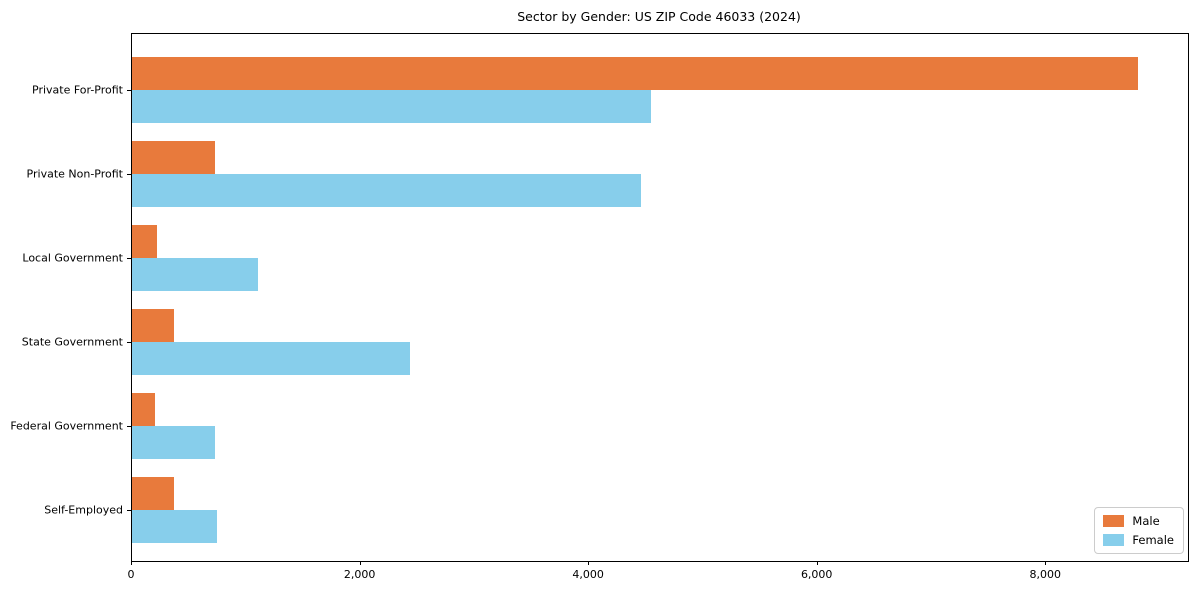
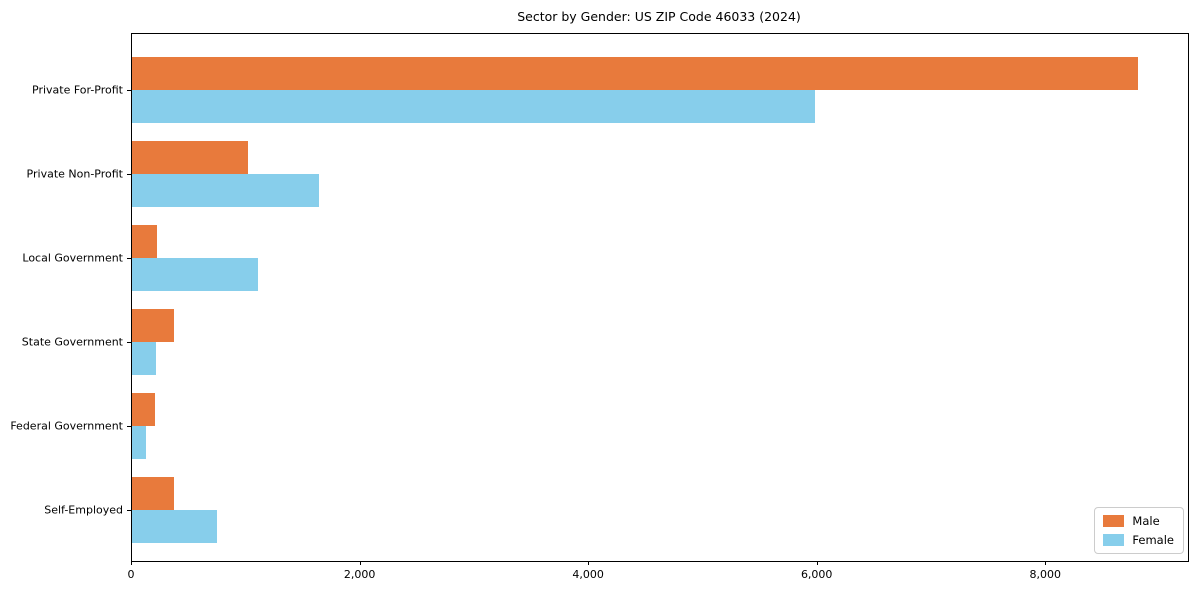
Female/Private For-Profit: 4540 -> 5980
Male/Private Non-Profit: 730 -> 1020
Female/Private Non-Profit: 4450 -> 1640
Female/State Government: 2430 -> 210
Female/Federal Government: 730 -> 120
